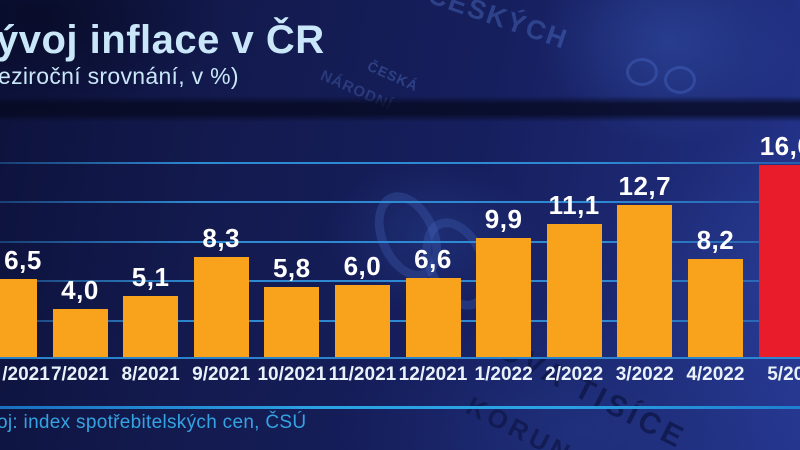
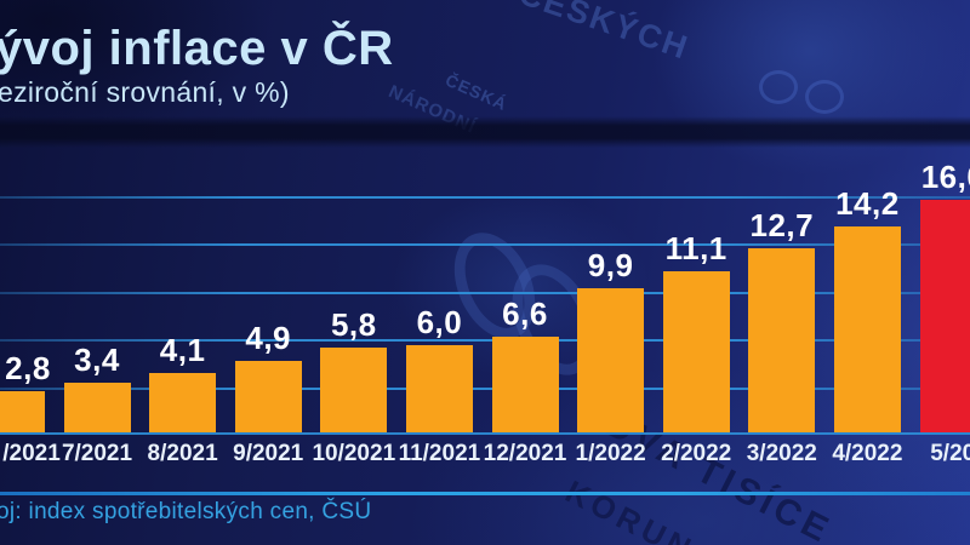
/2021: 6,5 -> 2,8
7/2021: 4,0 -> 3,4
8/2021: 5,1 -> 4,1
9/2021: 8,3 -> 4,9
4/2022: 8,2 -> 14,2
